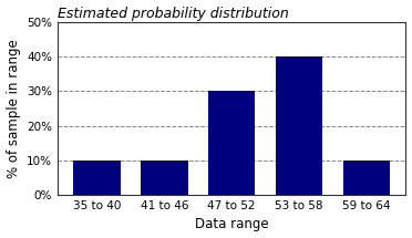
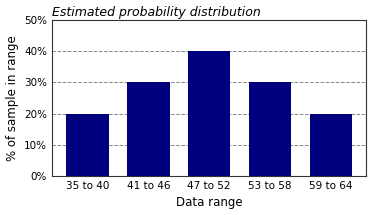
35 to 40: 10% -> 20%
41 to 46: 10% -> 30%
47 to 52: 30% -> 40%
53 to 58: 40% -> 30%
59 to 64: 10% -> 20%
